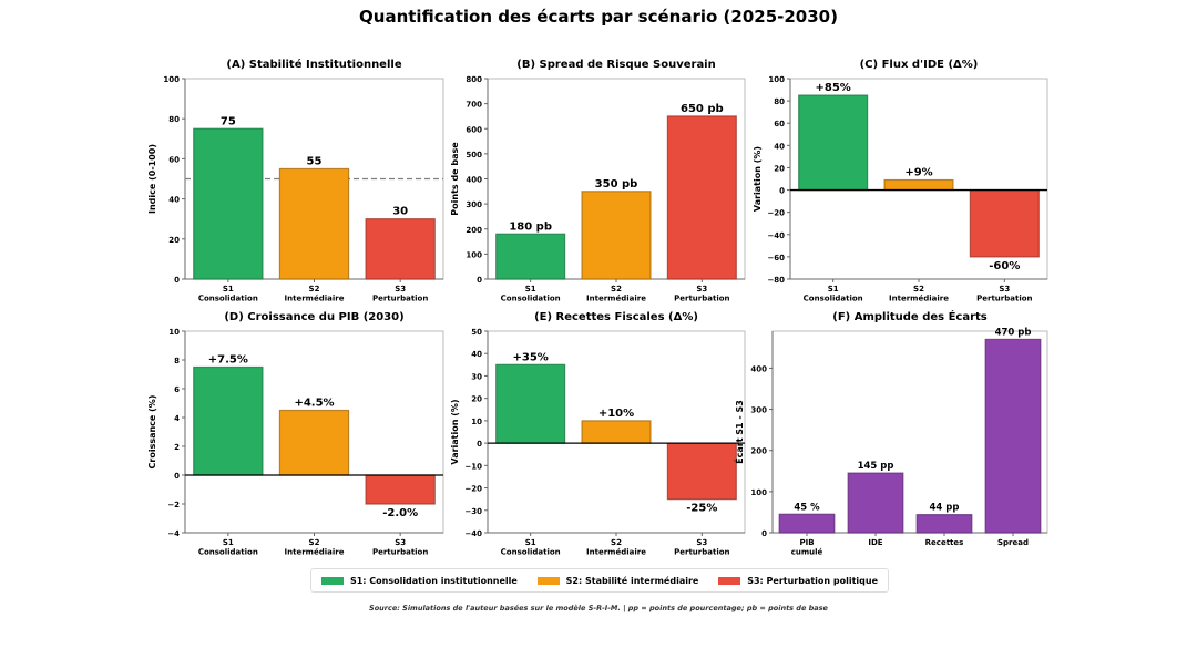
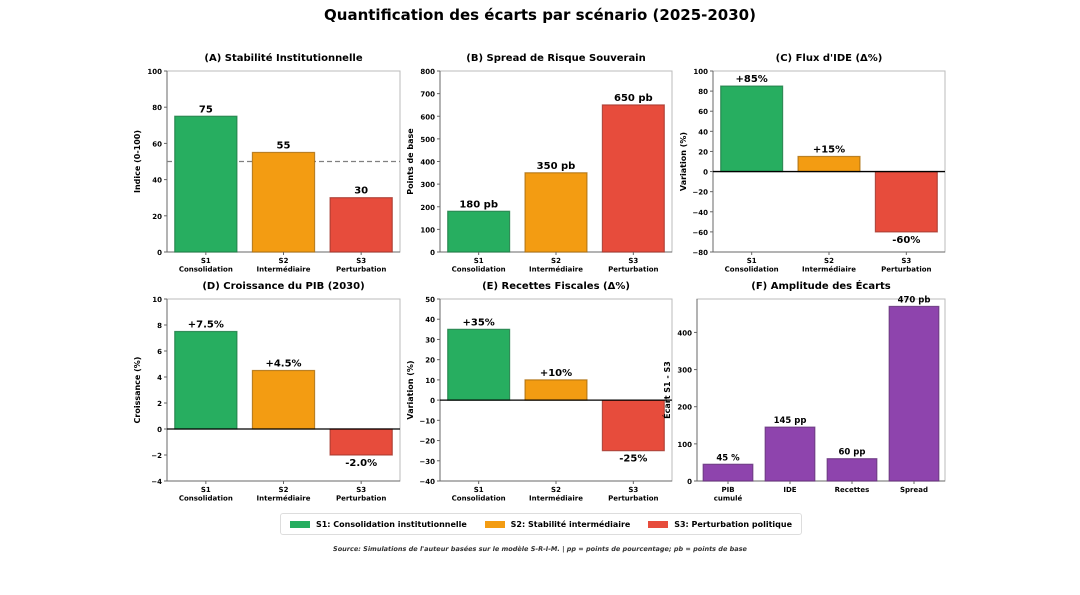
(C) Flux d'IDE (Δ%)/S2 Intermédiaire: +9% -> +15%
(F) Amplitude des Écarts/Recettes: 44 -> 60
